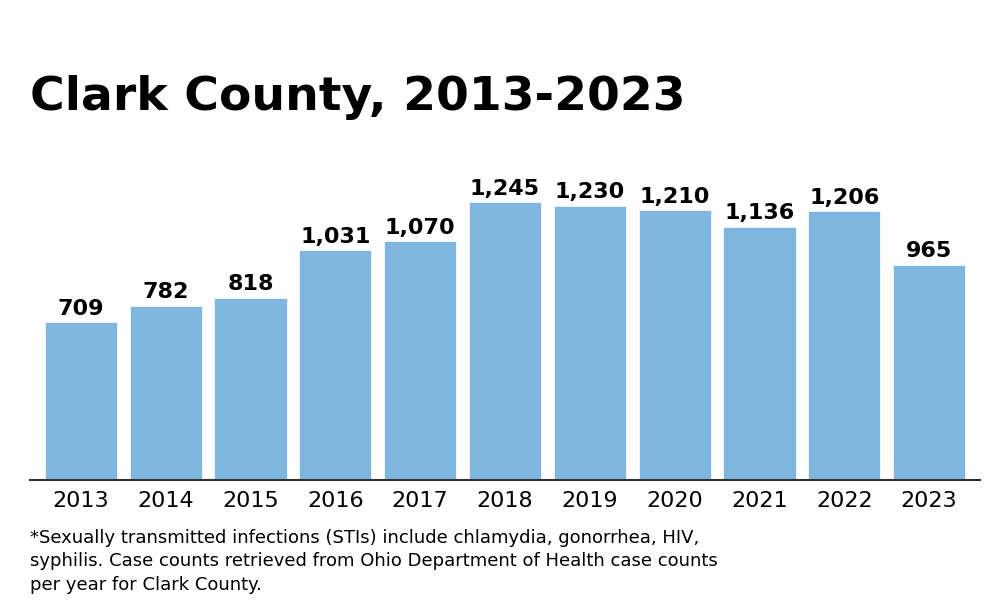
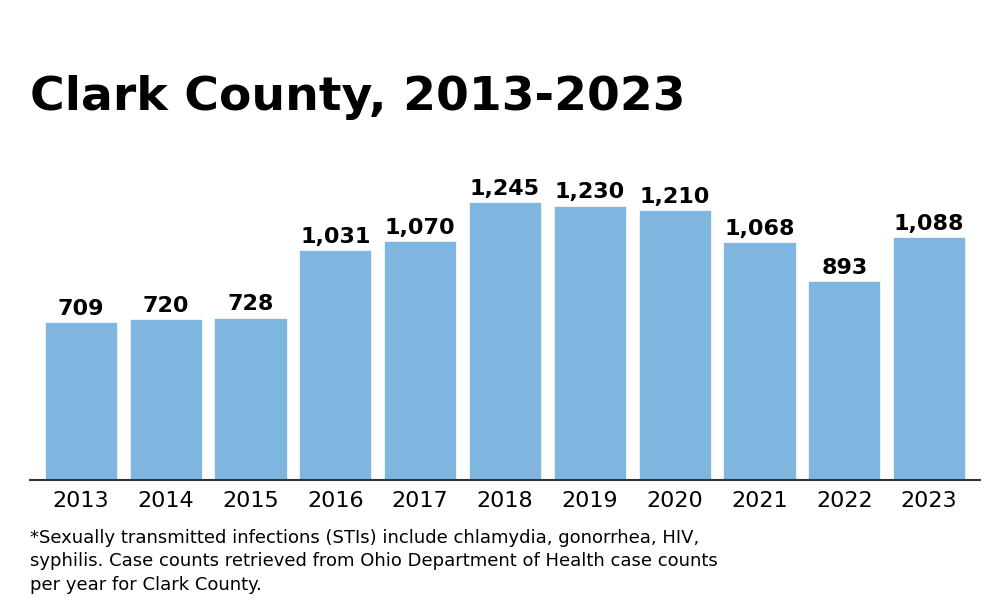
2014: 782 -> 720
2015: 818 -> 728
2021: 1,136 -> 1,068
2022: 1,206 -> 893
2023: 965 -> 1,088
